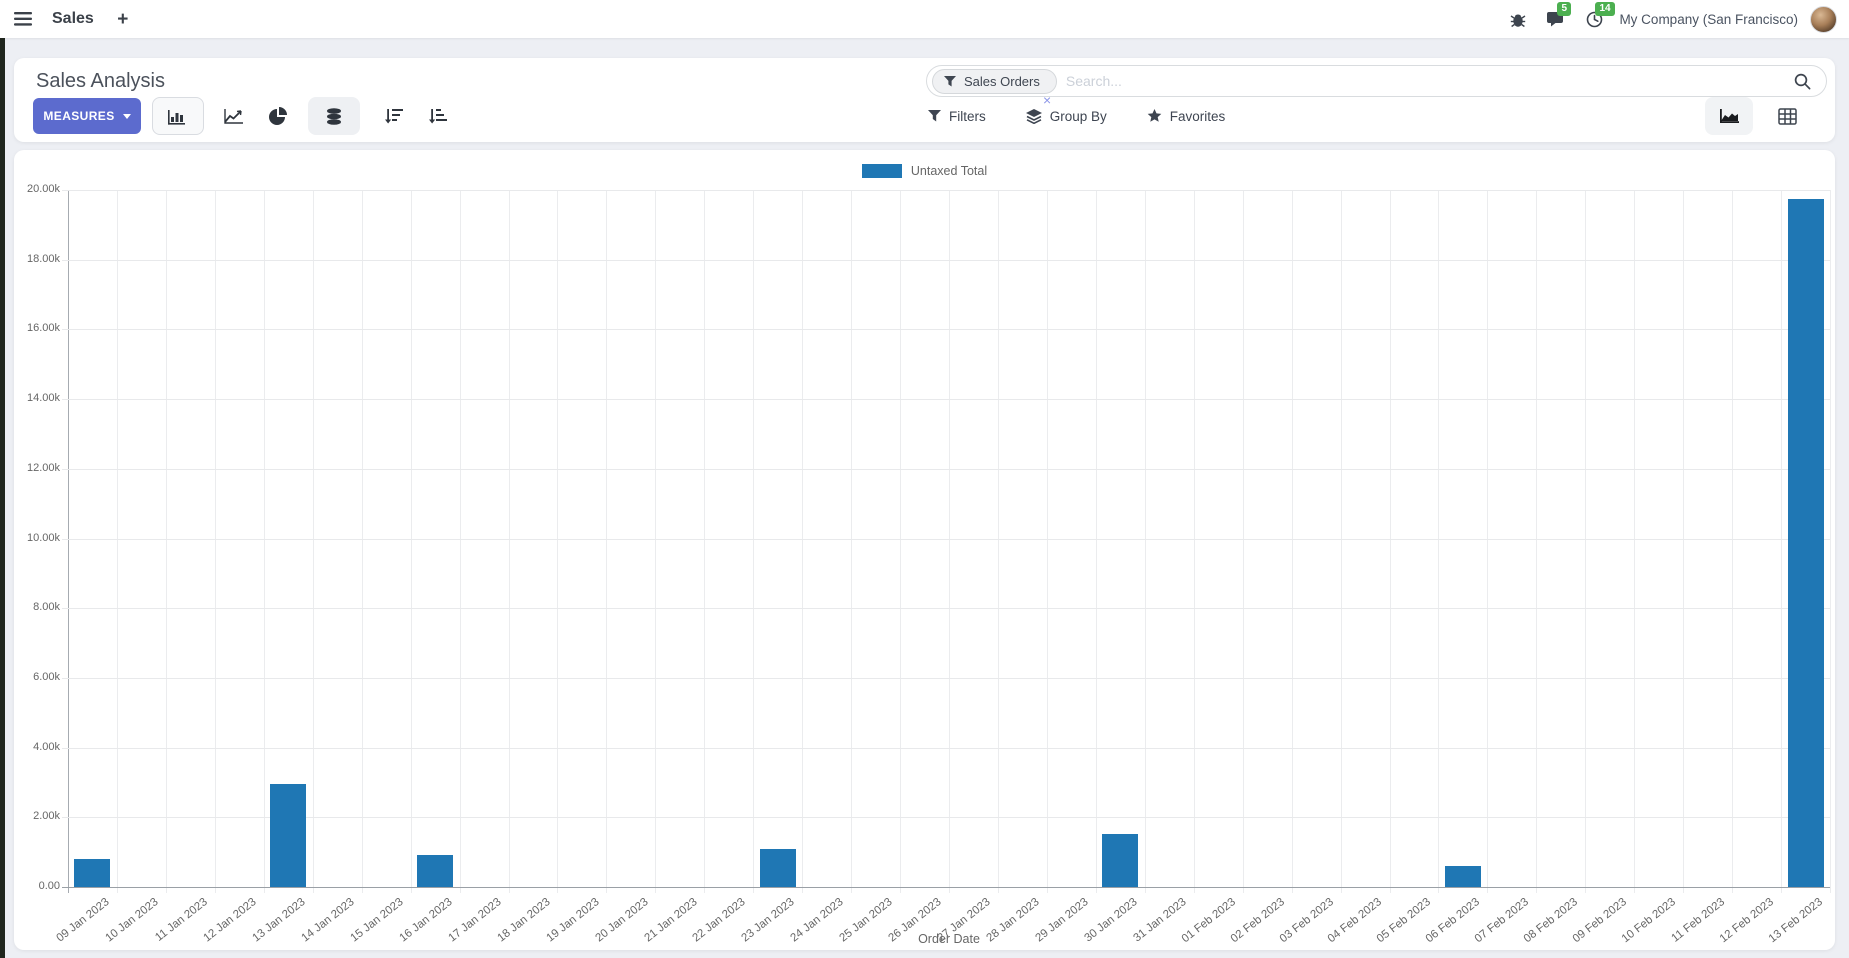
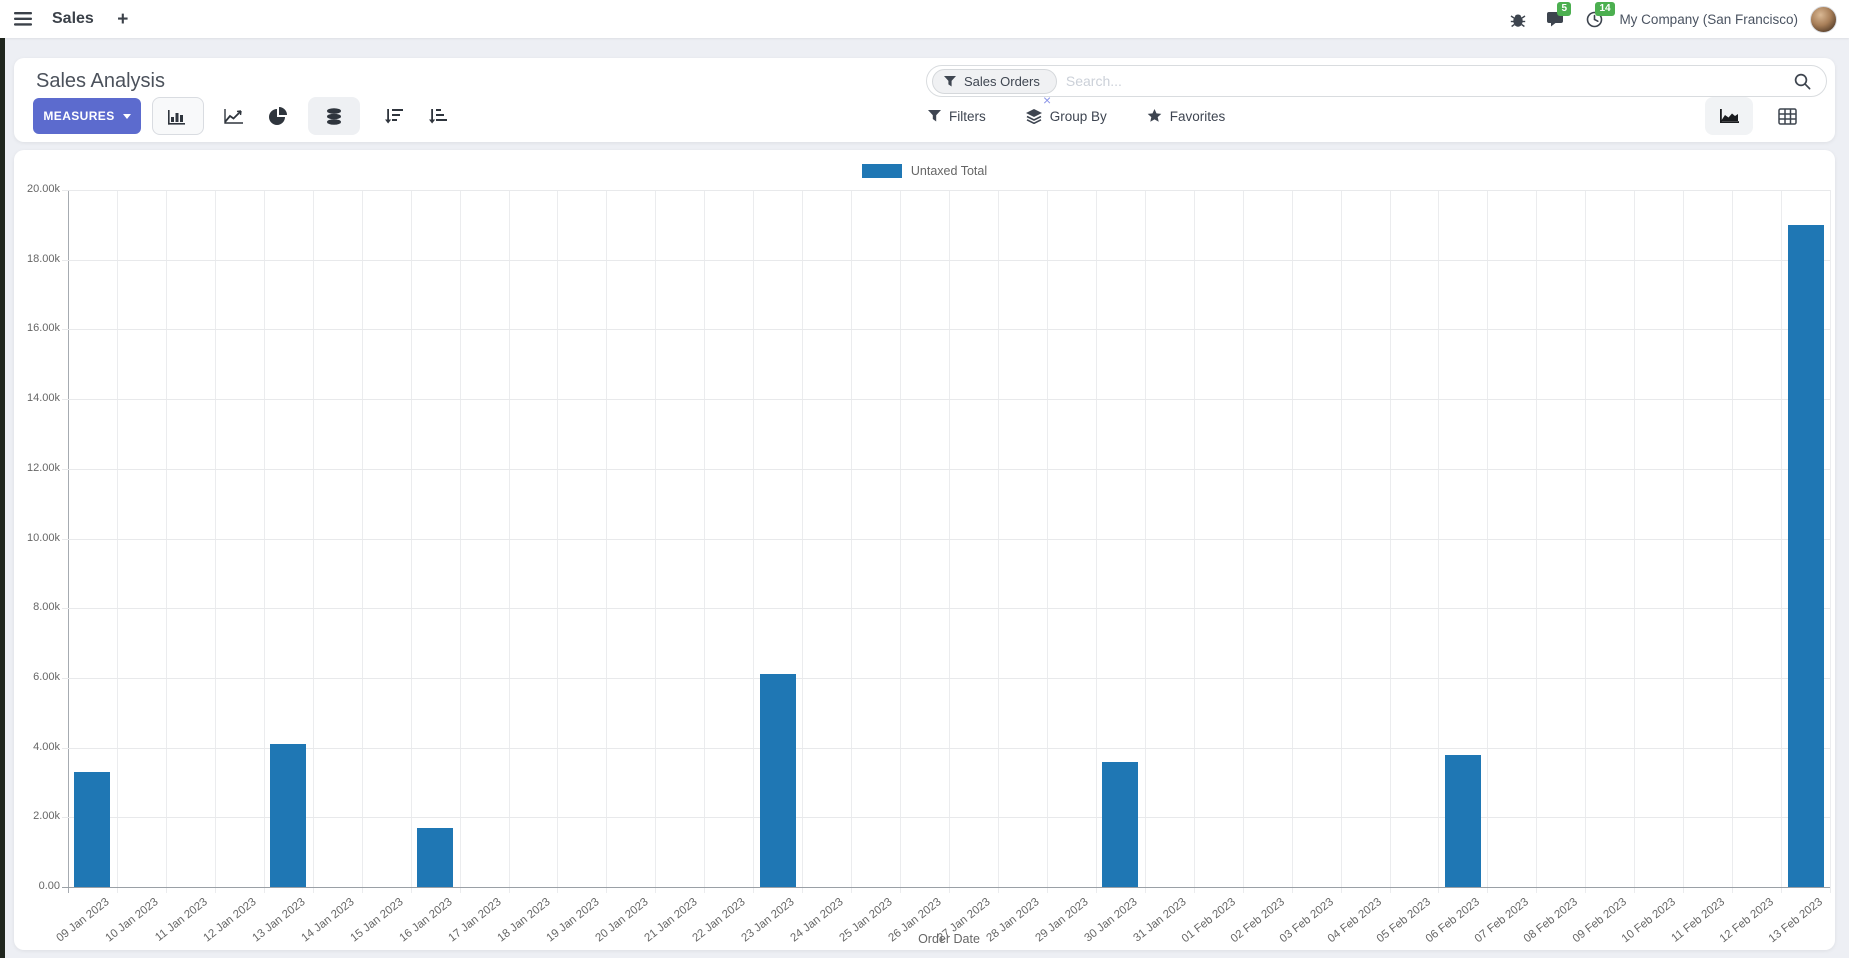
09 Jan 2023: 0.8k -> 3.3k
13 Jan 2023: 3.0k -> 4.1k
16 Jan 2023: 0.9k -> 1.7k
23 Jan 2023: 1.1k -> 6.1k
30 Jan 2023: 1.5k -> 3.6k
06 Feb 2023: 0.6k -> 3.8k
13 Feb 2023: 19.8k -> 19.0k
